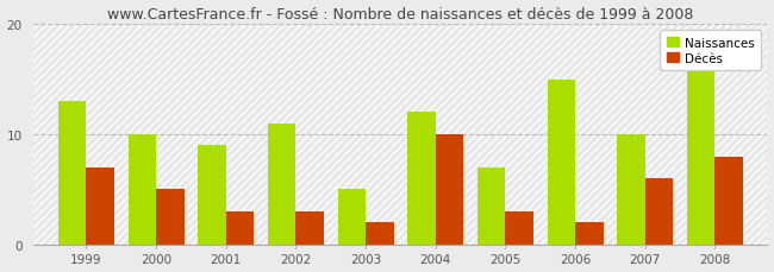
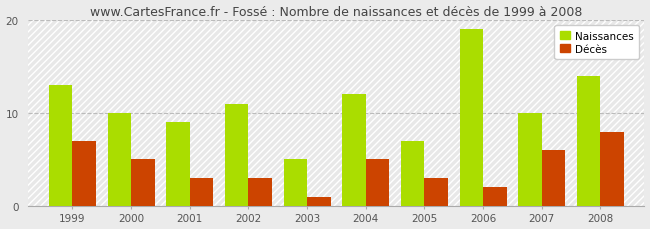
Décès/2003: 2 -> 1
Décès/2004: 10 -> 5
Naissances/2006: 15 -> 19
Naissances/2008: 16 -> 14
